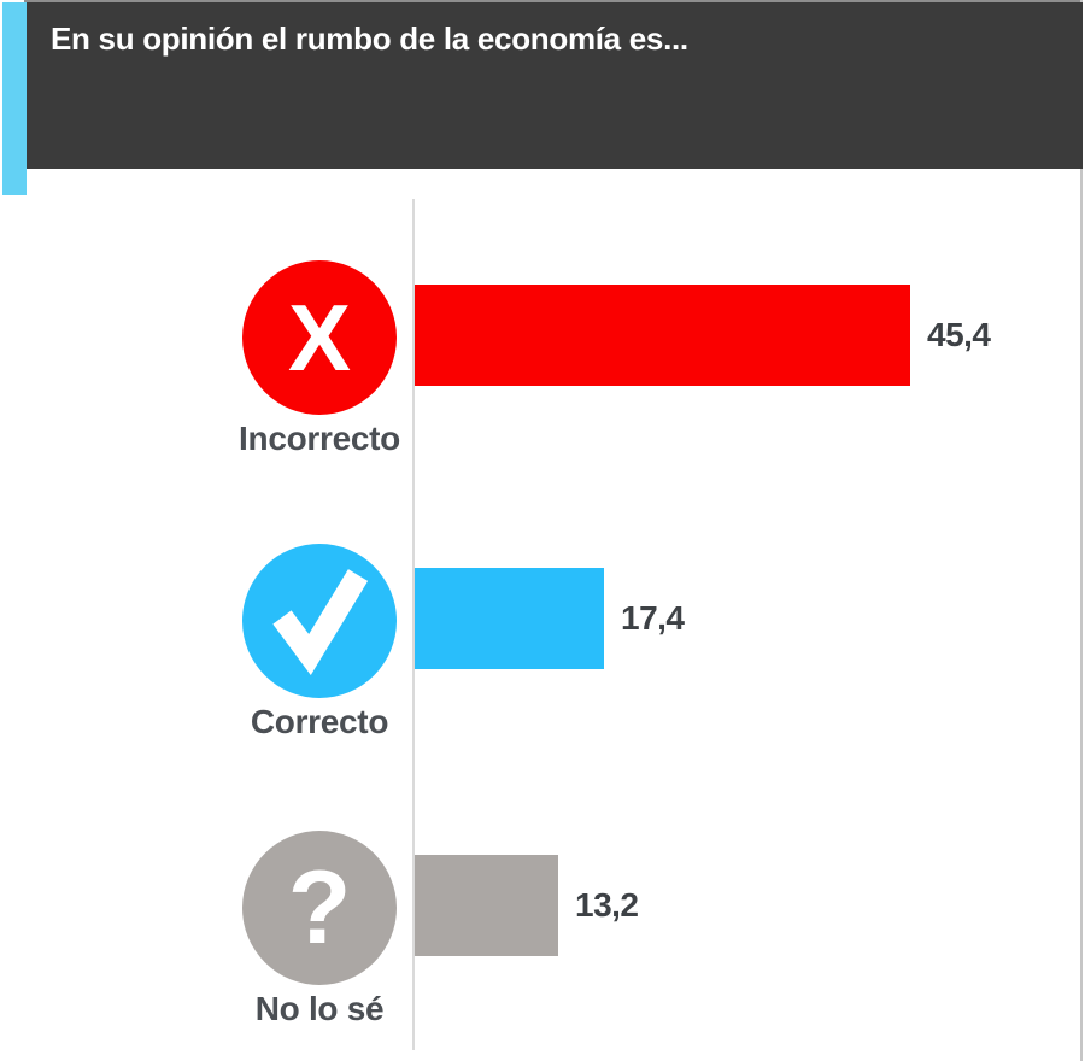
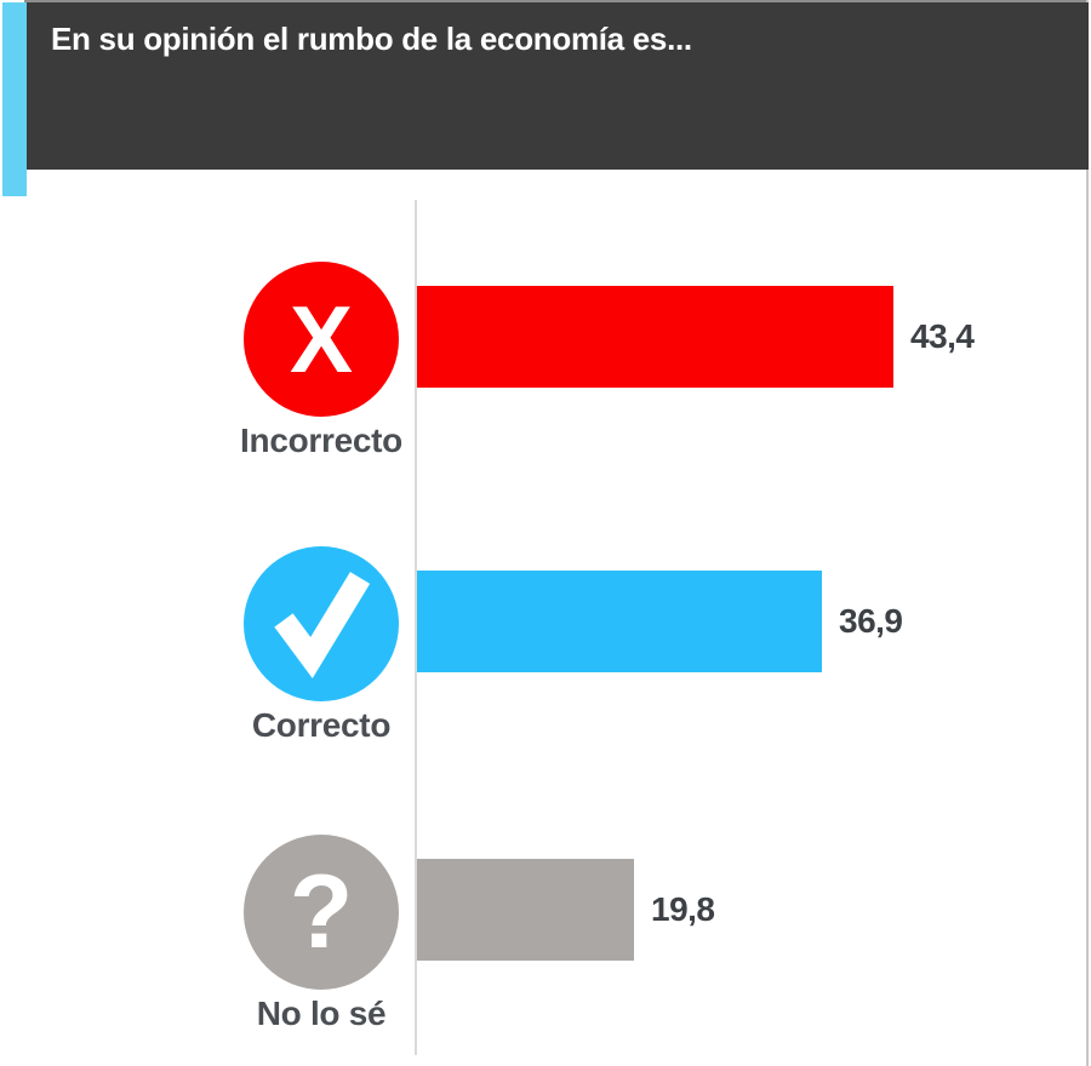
Incorrecto: 45,4 -> 43,4
Correcto: 17,4 -> 36,9
No lo sé: 13,2 -> 19,8
